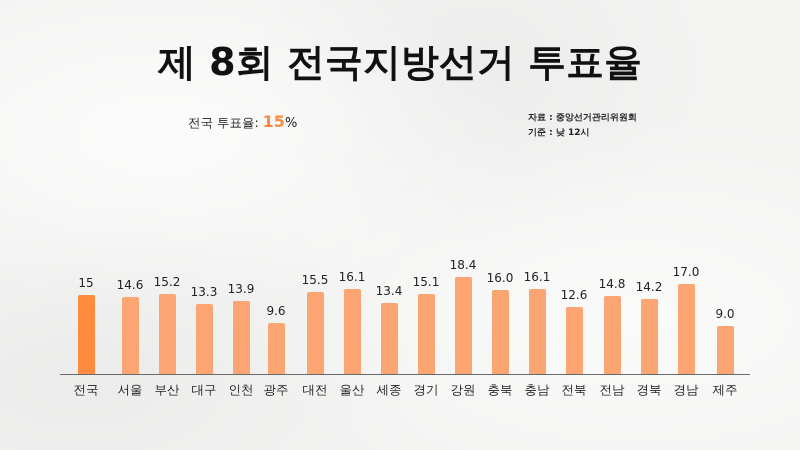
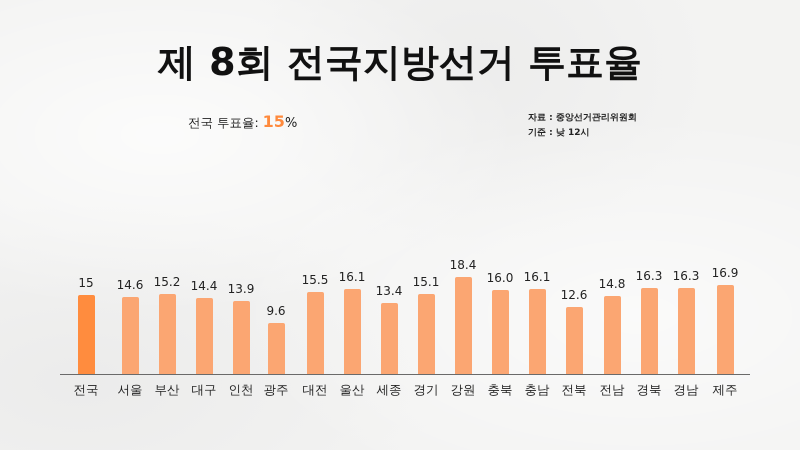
대구: 13.3 -> 14.4
경북: 14.2 -> 16.3
경남: 17.0 -> 16.3
제주: 9.0 -> 16.9
